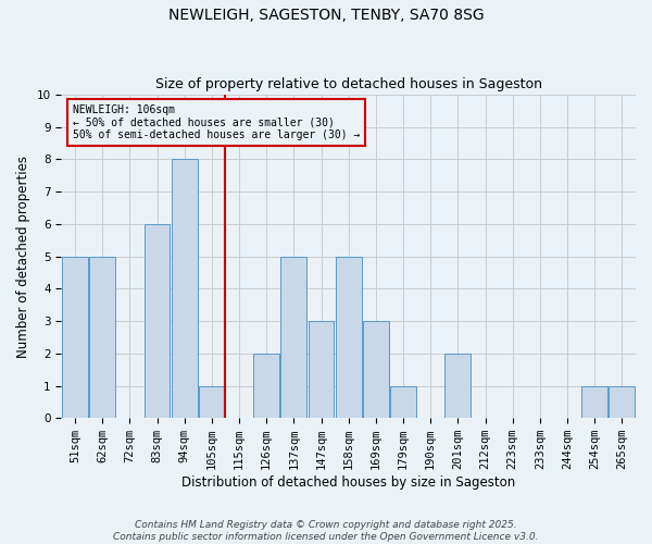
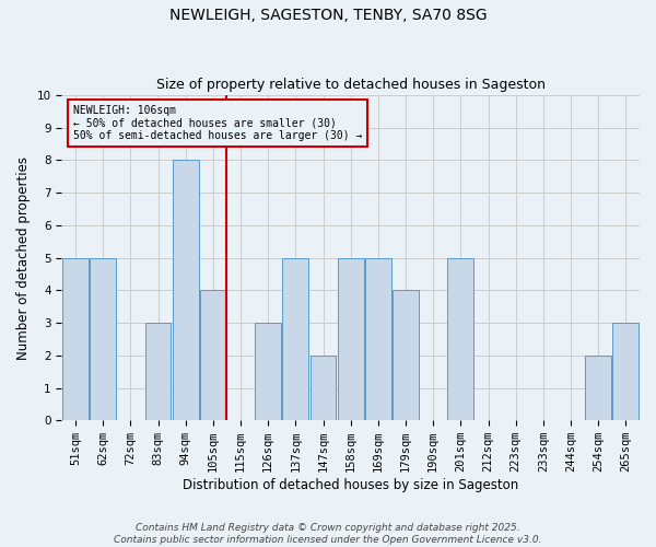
83sqm: 6 -> 3
105sqm: 1 -> 4
126sqm: 2 -> 3
147sqm: 3 -> 2
169sqm: 3 -> 5
179sqm: 1 -> 4
201sqm: 2 -> 5
254sqm: 1 -> 2
265sqm: 1 -> 3
